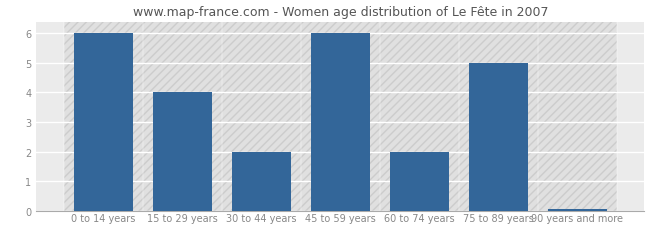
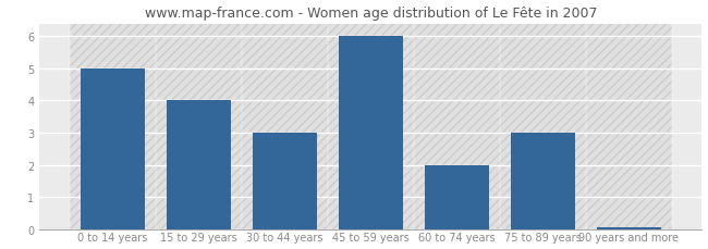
0 to 14 years: 6.00 -> 5.00
30 to 44 years: 2.00 -> 3.00
75 to 89 years: 5.00 -> 3.00
